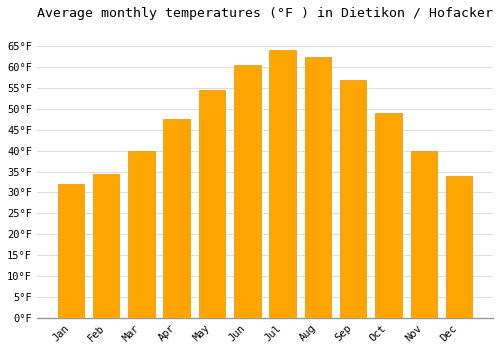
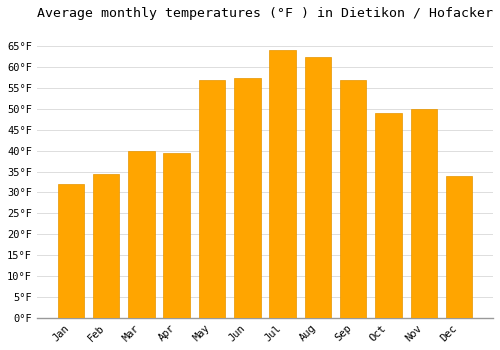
Apr: 47.5°F -> 39.5°F
May: 54.5°F -> 57.0°F
Jun: 60.5°F -> 57.5°F
Nov: 40.0°F -> 50.0°F
